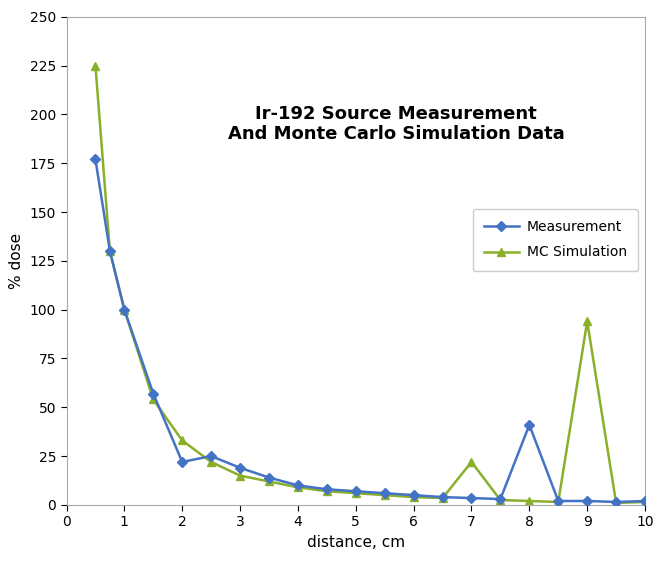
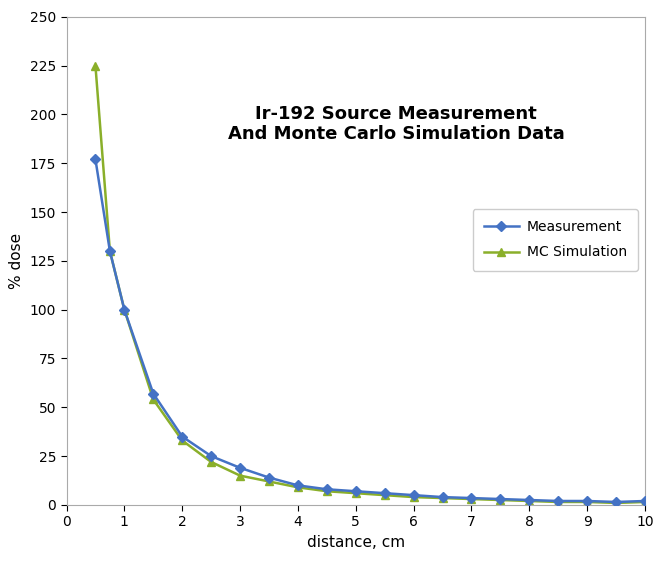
Measurement/2: 22 -> 35
MC Simulation/7: 22 -> 3
Measurement/8: 41 -> 2
MC Simulation/9: 94 -> 2
